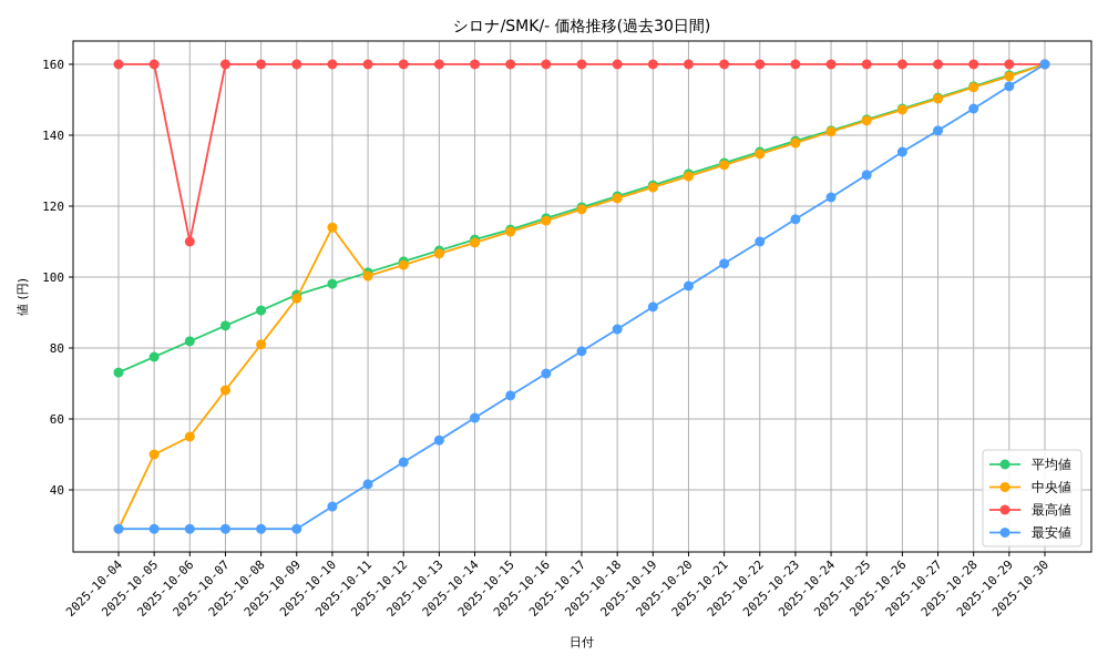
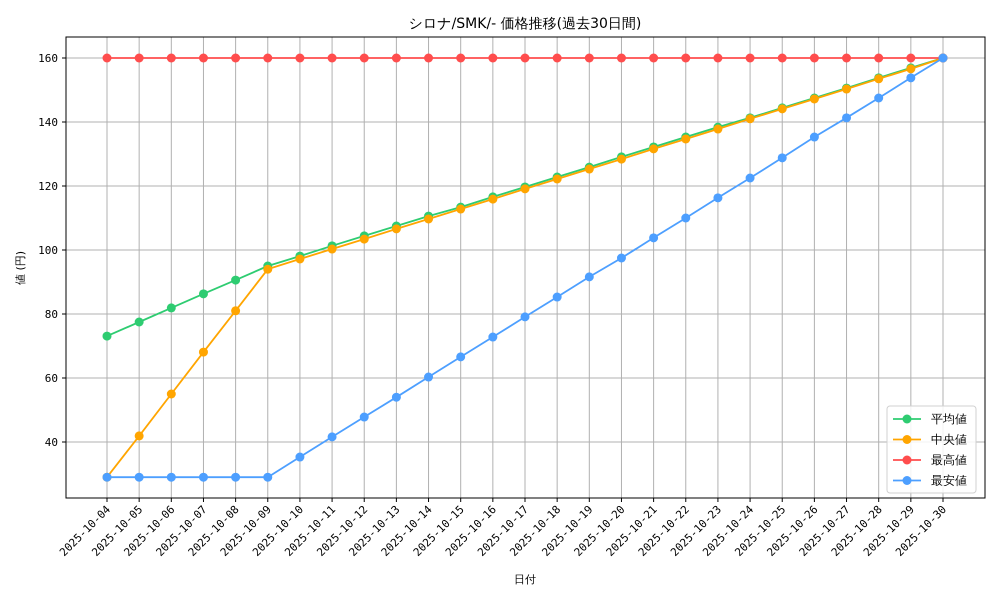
中央値/2025-10-05: 50 -> 42
最高値/2025-10-06: 110 -> 160
中央値/2025-10-10: 114 -> 97
